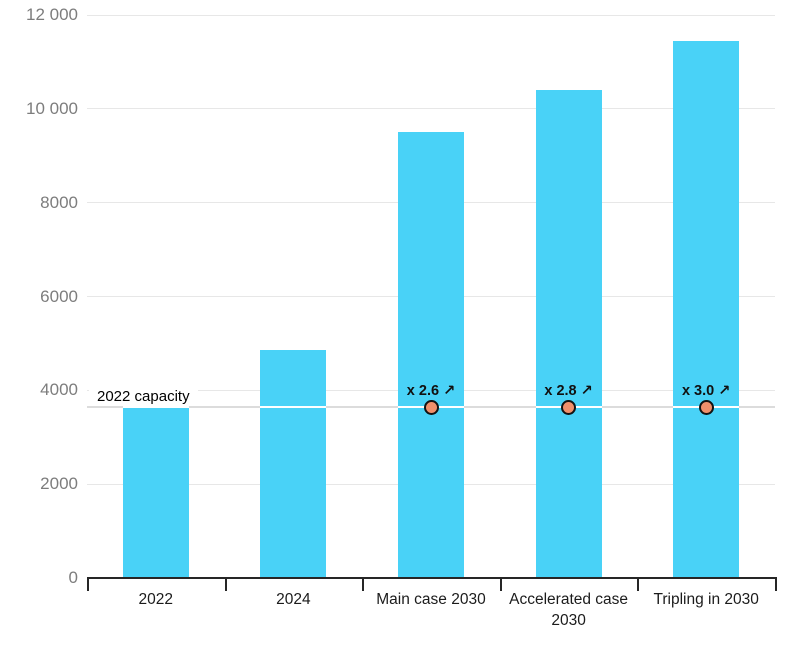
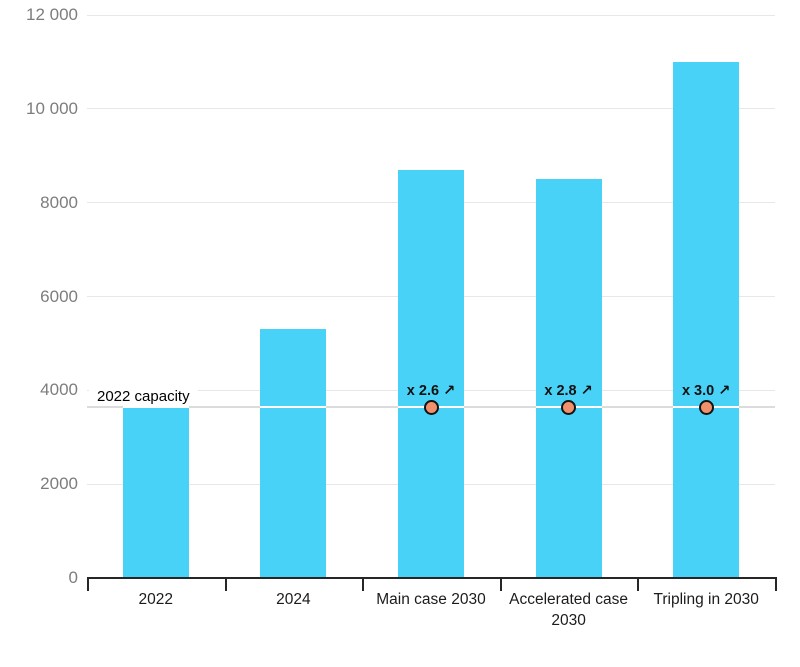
2024: 4800 -> 5300
Main case 2030: 9500 -> 8700
Accelerated case 2030: 10400 -> 8500
Tripling in 2030: 11400 -> 11000
